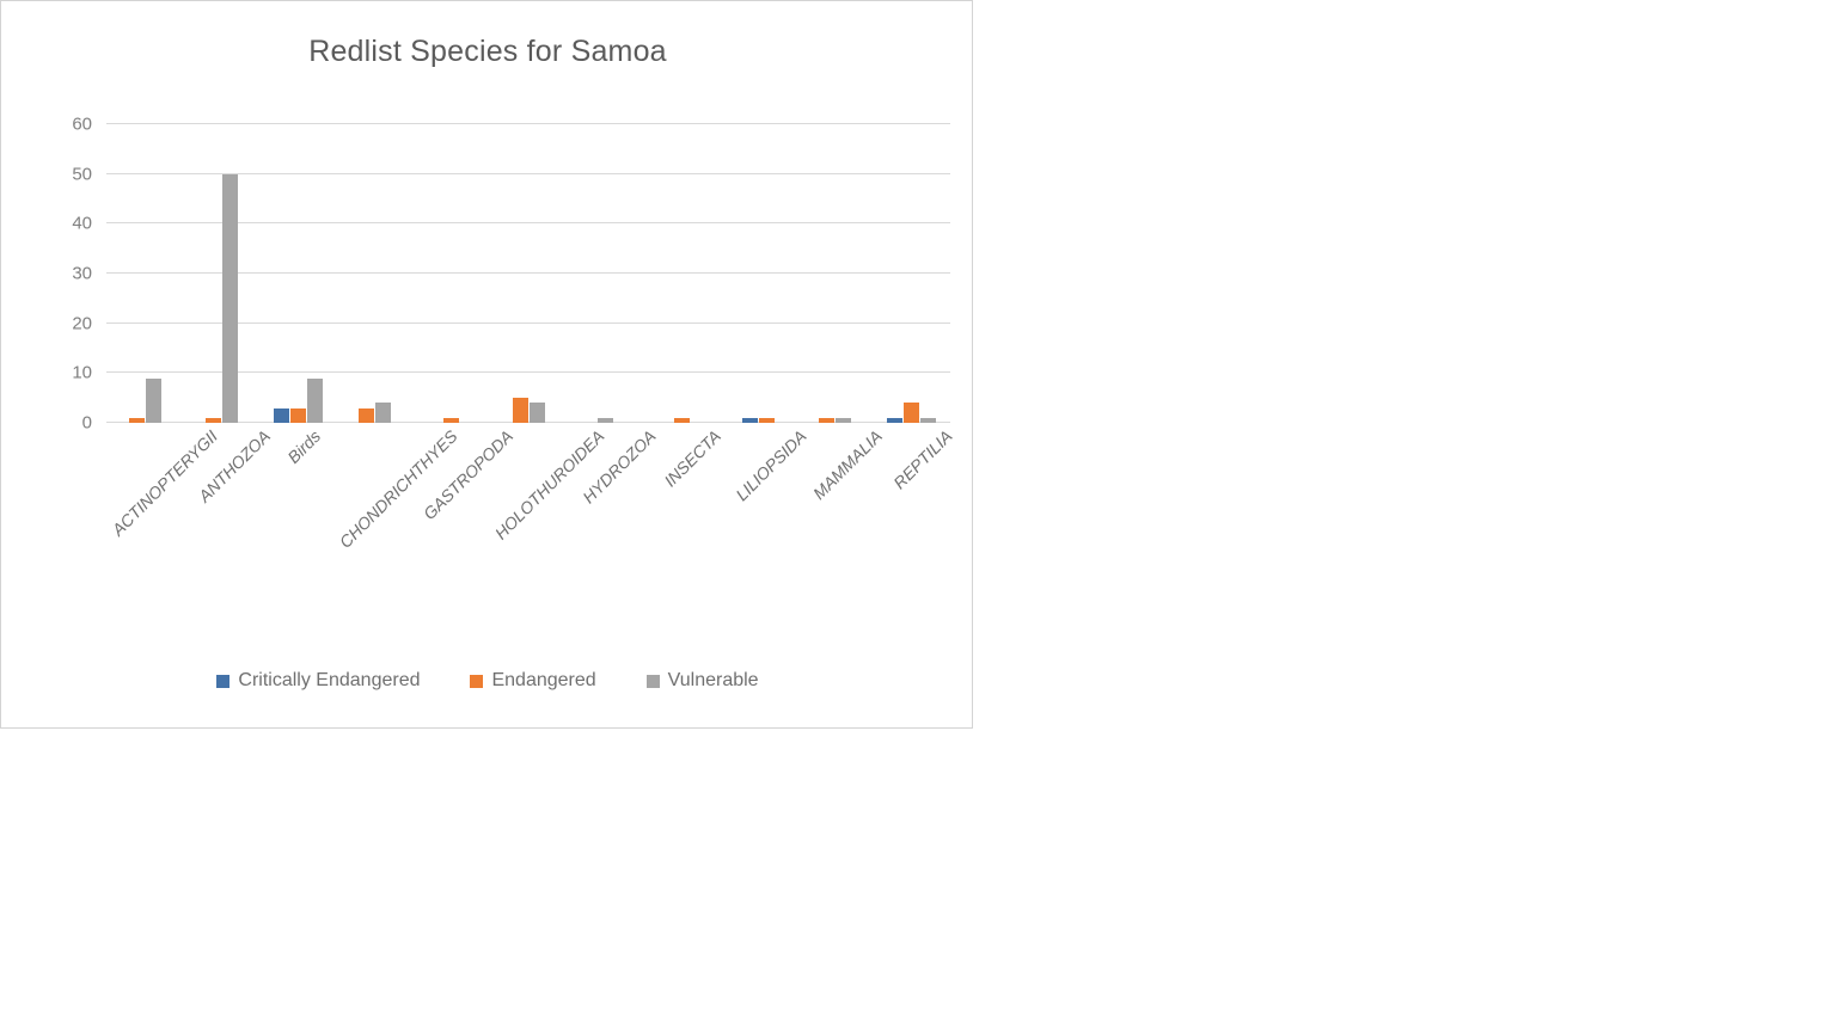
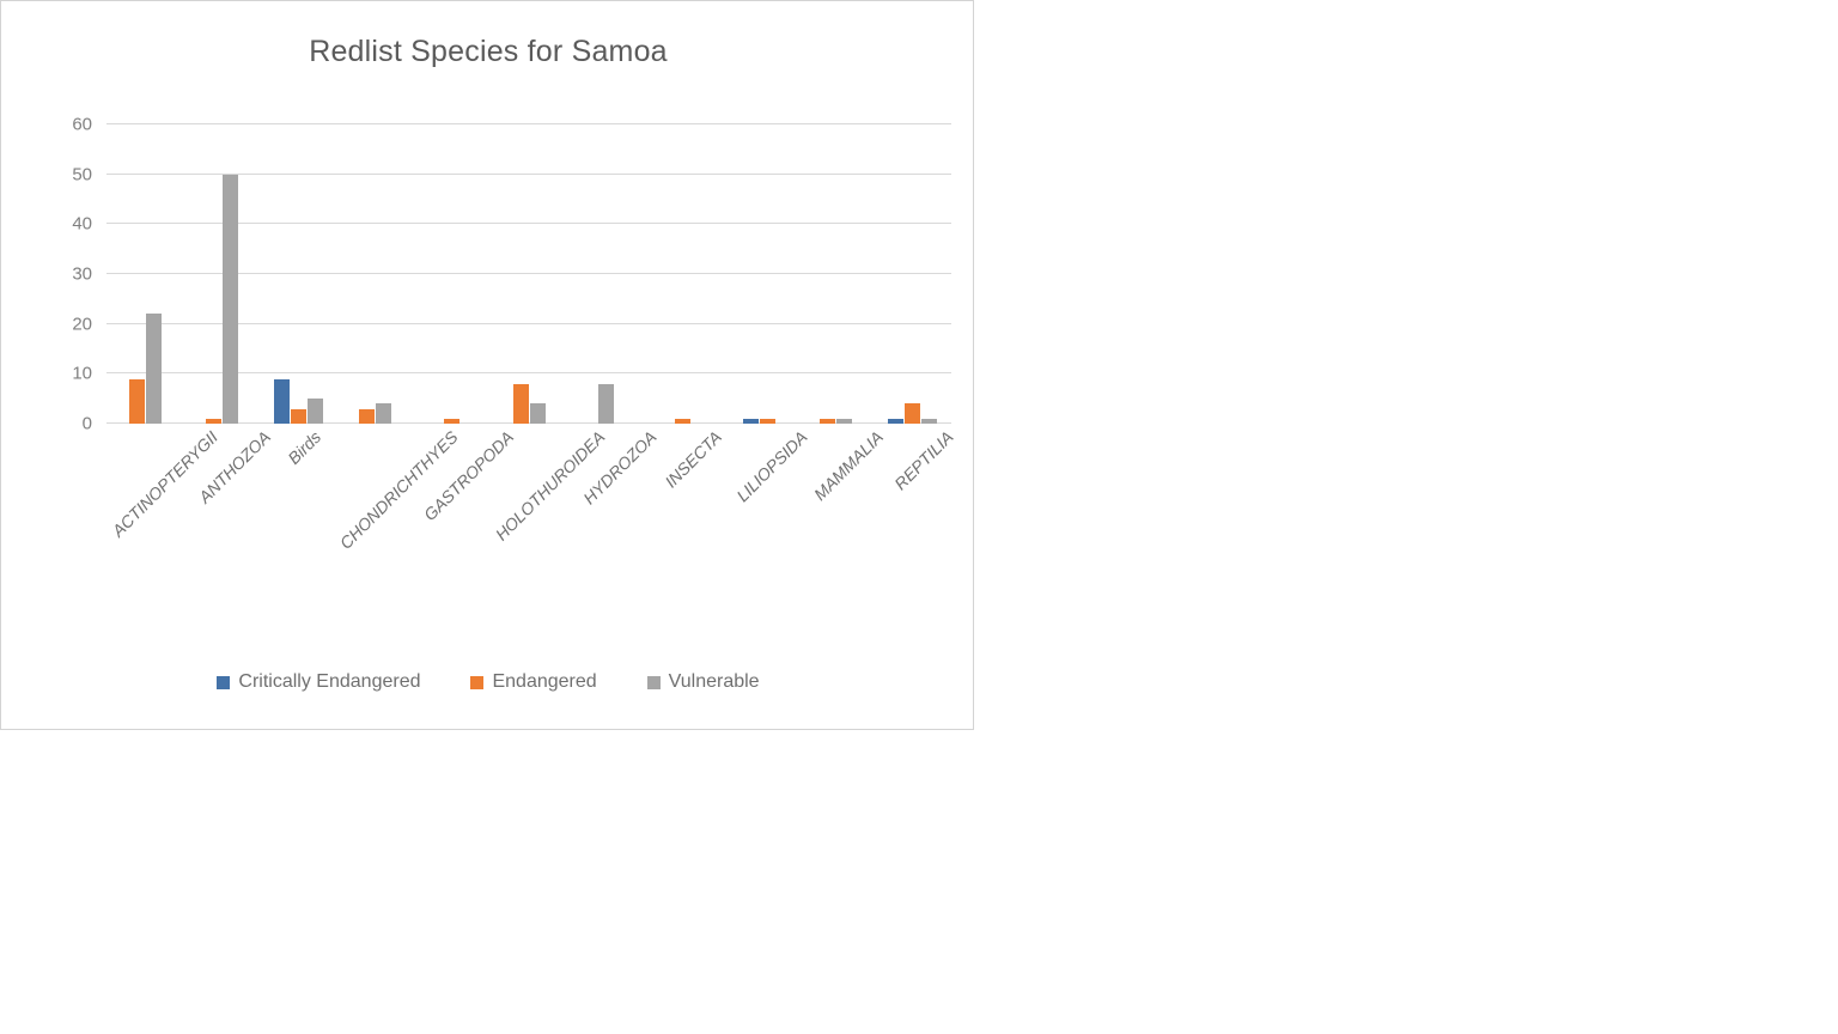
Endangered/ACTINOPTERYGII: 1 -> 9
Vulnerable/ACTINOPTERYGII: 9 -> 22
Critically Endangered/Birds: 3 -> 9
Vulnerable/Birds: 9 -> 5
Endangered/HOLOTHUROIDEA: 5 -> 8
Vulnerable/HYDROZOA: 1 -> 8
